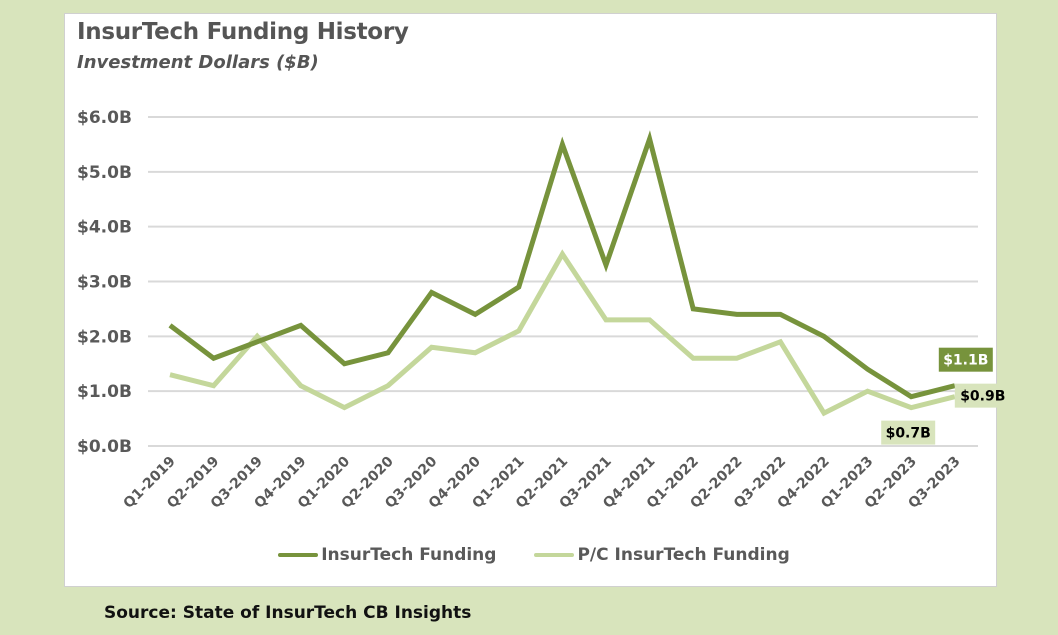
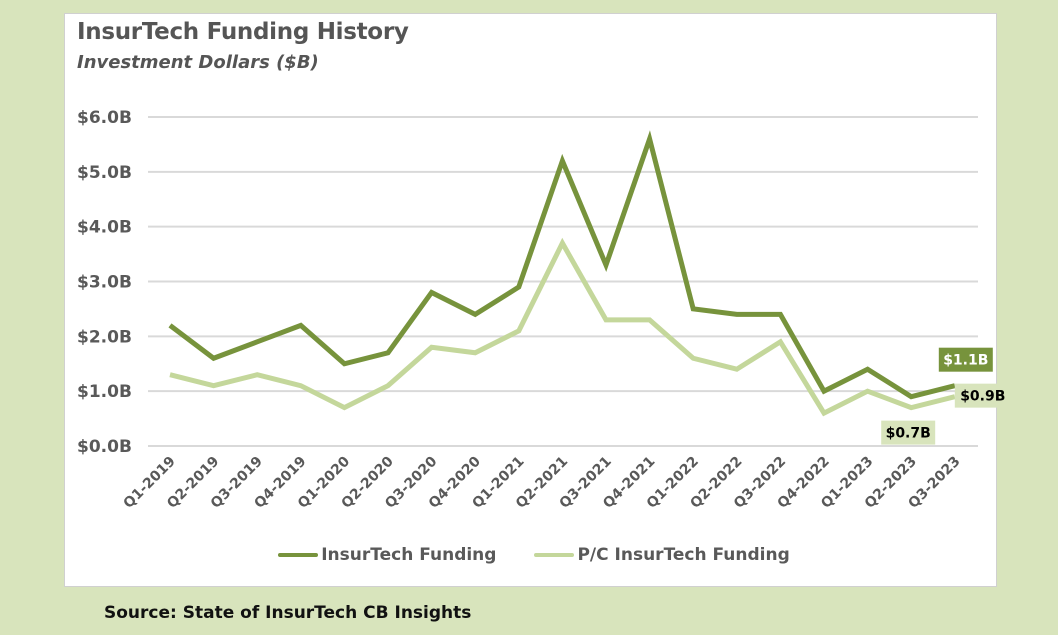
P/C InsurTech Funding/Q3-2019: $2.0B -> $1.3B
InsurTech Funding/Q2-2021: $5.5B -> $5.2B
P/C InsurTech Funding/Q2-2021: $3.5B -> $3.7B
P/C InsurTech Funding/Q2-2022: $1.6B -> $1.4B
InsurTech Funding/Q4-2022: $2.0B -> $1.0B
